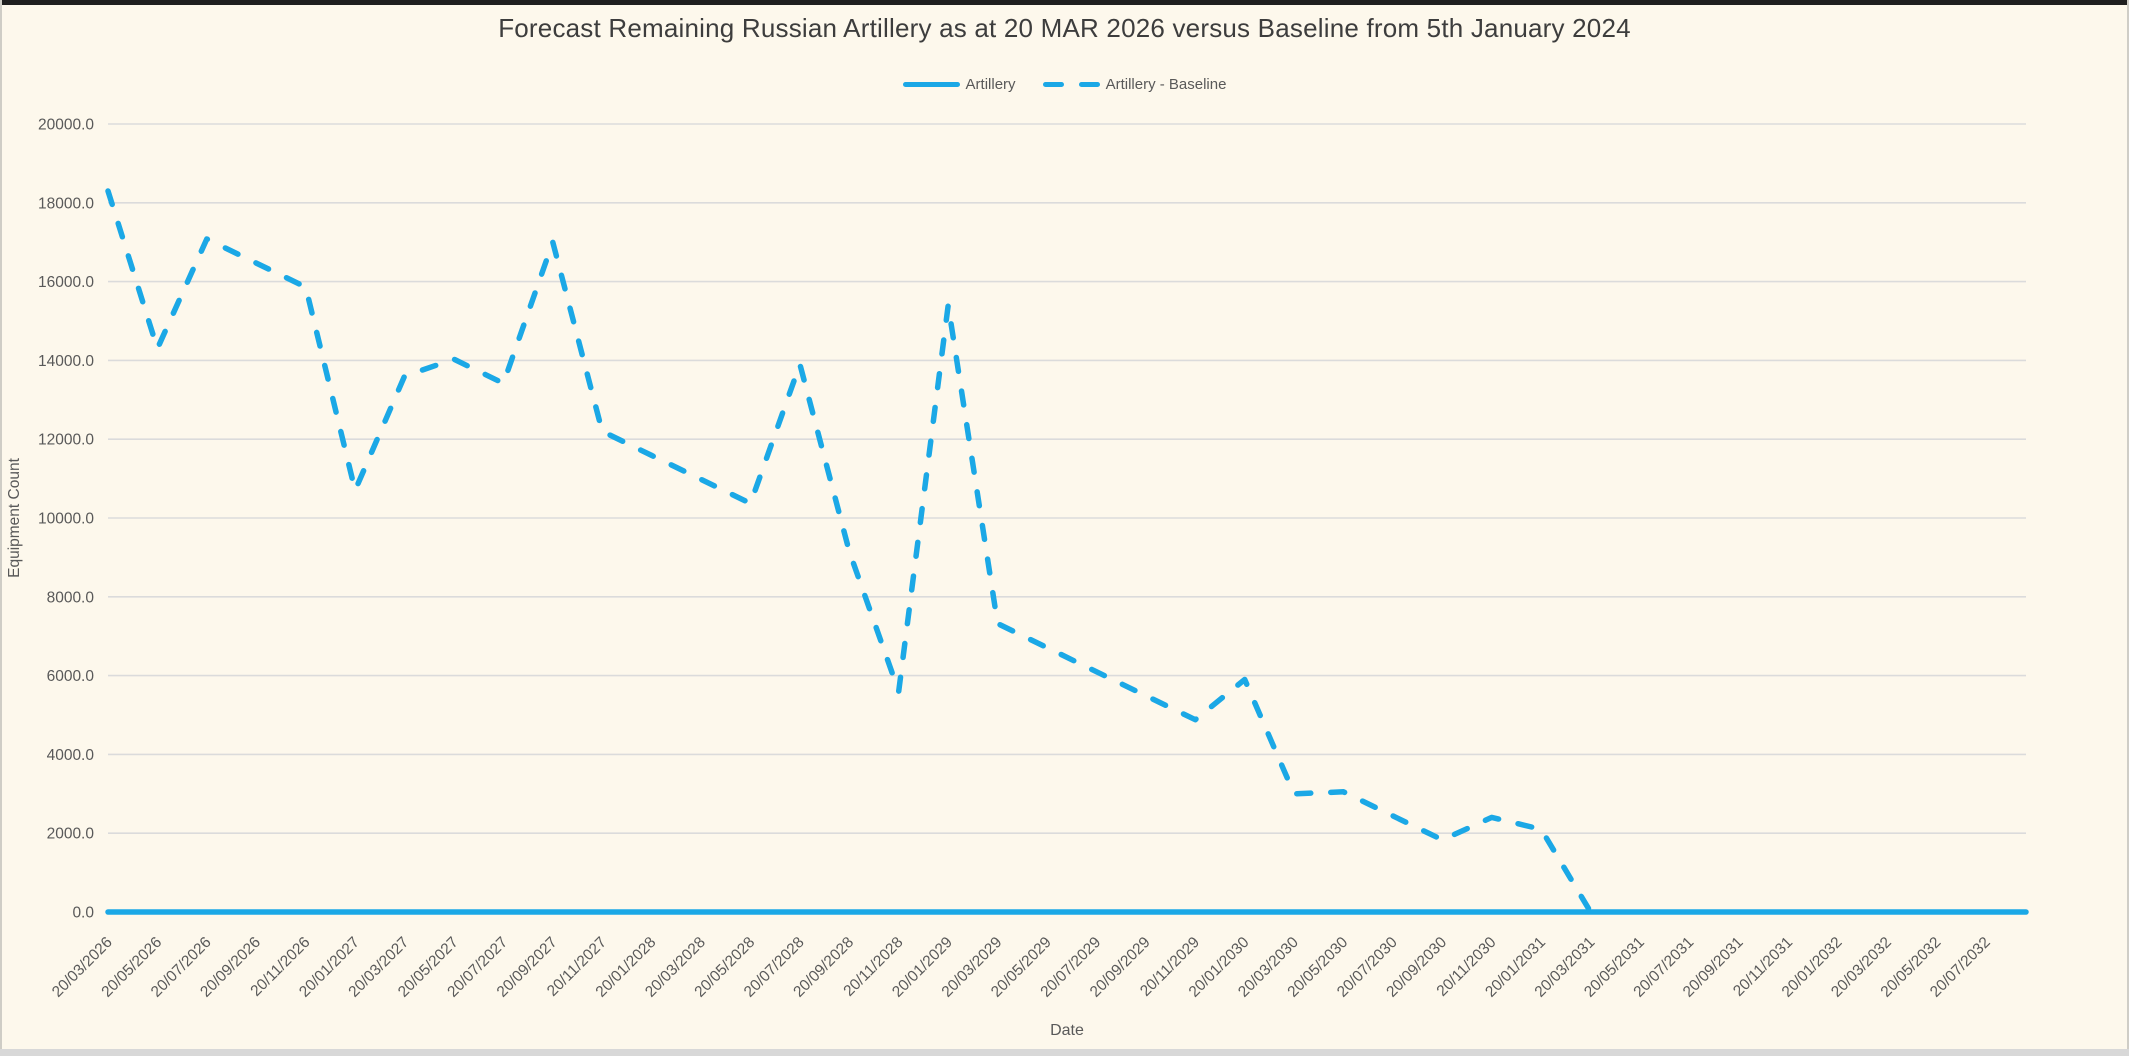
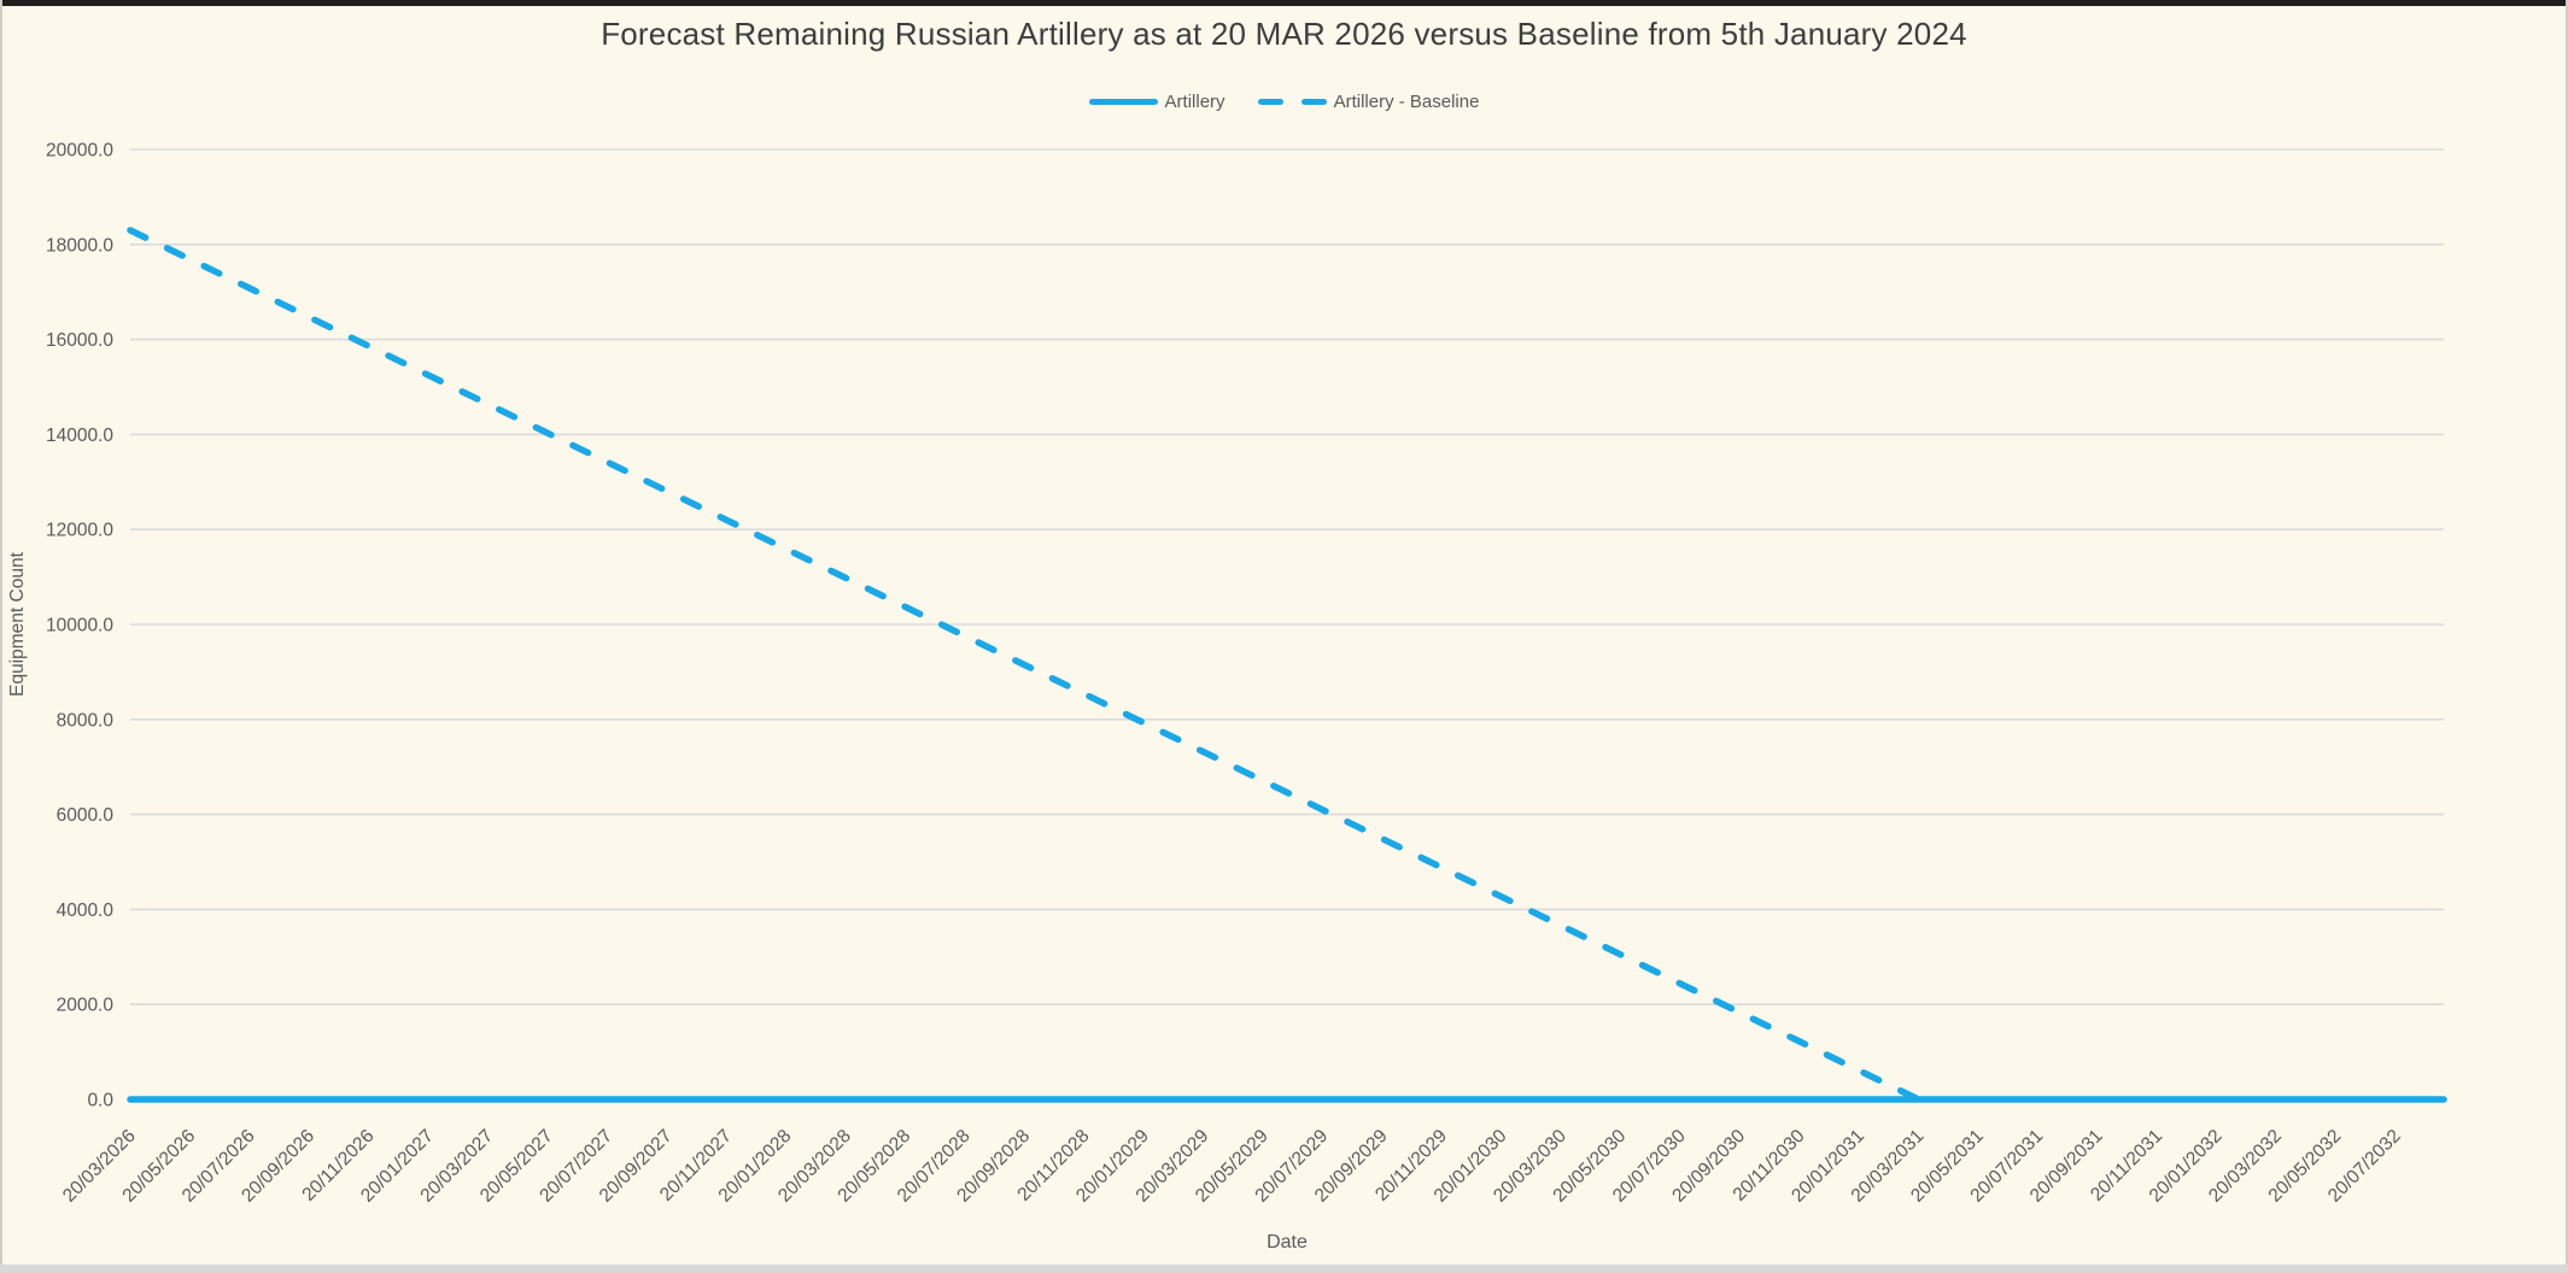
Artillery - Baseline/20/05/2026: 14300 -> 17700
Artillery - Baseline/20/01/2027: 10700 -> 15200
Artillery - Baseline/20/03/2027: 13600 -> 14600
Artillery - Baseline/20/09/2027: 17000 -> 12800
Artillery - Baseline/20/07/2028: 13900 -> 9800
Artillery - Baseline/20/11/2028: 5600 -> 8500
Artillery - Baseline/20/01/2029: 15400 -> 7900
Artillery - Baseline/20/01/2030: 5900 -> 4300
Artillery - Baseline/20/03/2030: 3000 -> 3700
Artillery - Baseline/20/11/2030: 2400 -> 1200
Artillery - Baseline/20/01/2031: 2100 -> 600
